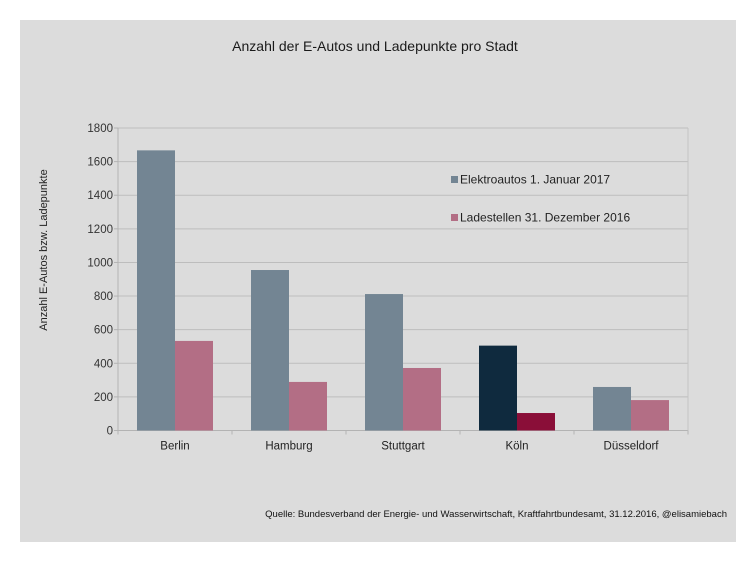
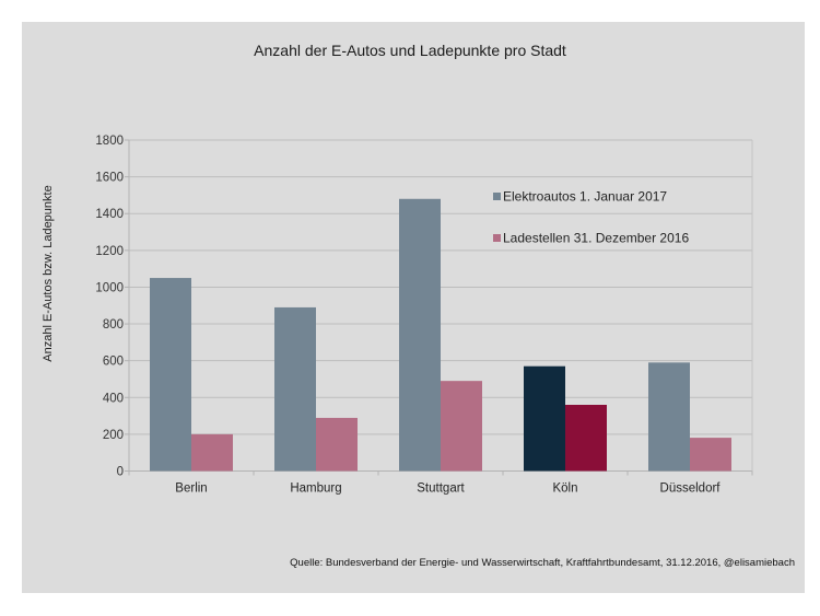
Elektroautos 1. Januar 2017/Berlin: 1670 -> 1050
Ladestellen 31. Dezember 2016/Berlin: 530 -> 200
Elektroautos 1. Januar 2017/Hamburg: 960 -> 890
Elektroautos 1. Januar 2017/Stuttgart: 810 -> 1480
Ladestellen 31. Dezember 2016/Stuttgart: 370 -> 490
Elektroautos 1. Januar 2017/Köln: 500 -> 570
Ladestellen 31. Dezember 2016/Köln: 100 -> 360
Elektroautos 1. Januar 2017/Düsseldorf: 260 -> 590
